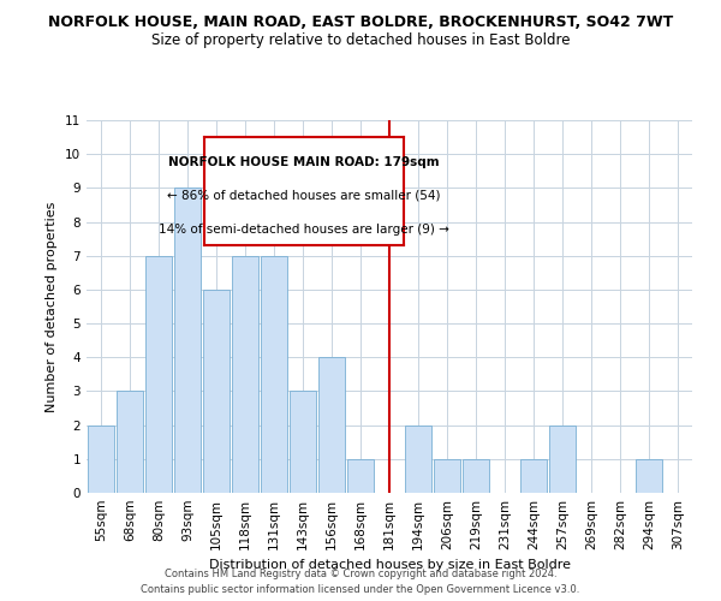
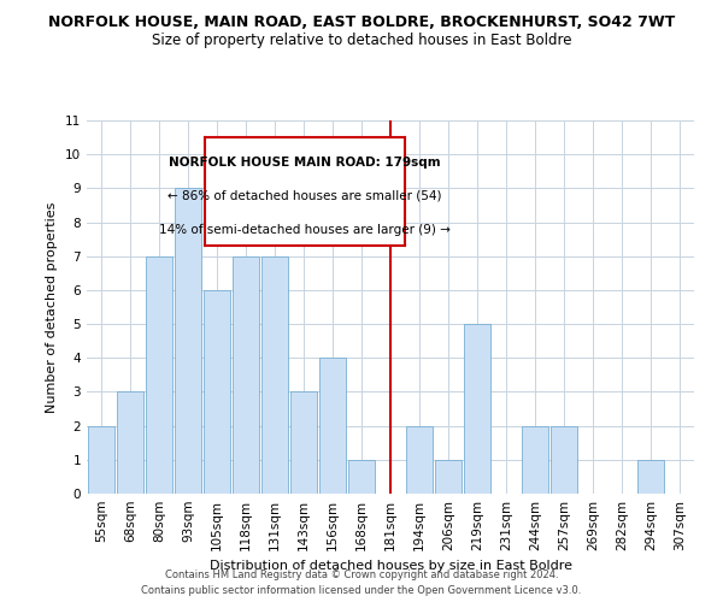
219sqm: 1 -> 5
244sqm: 1 -> 2
